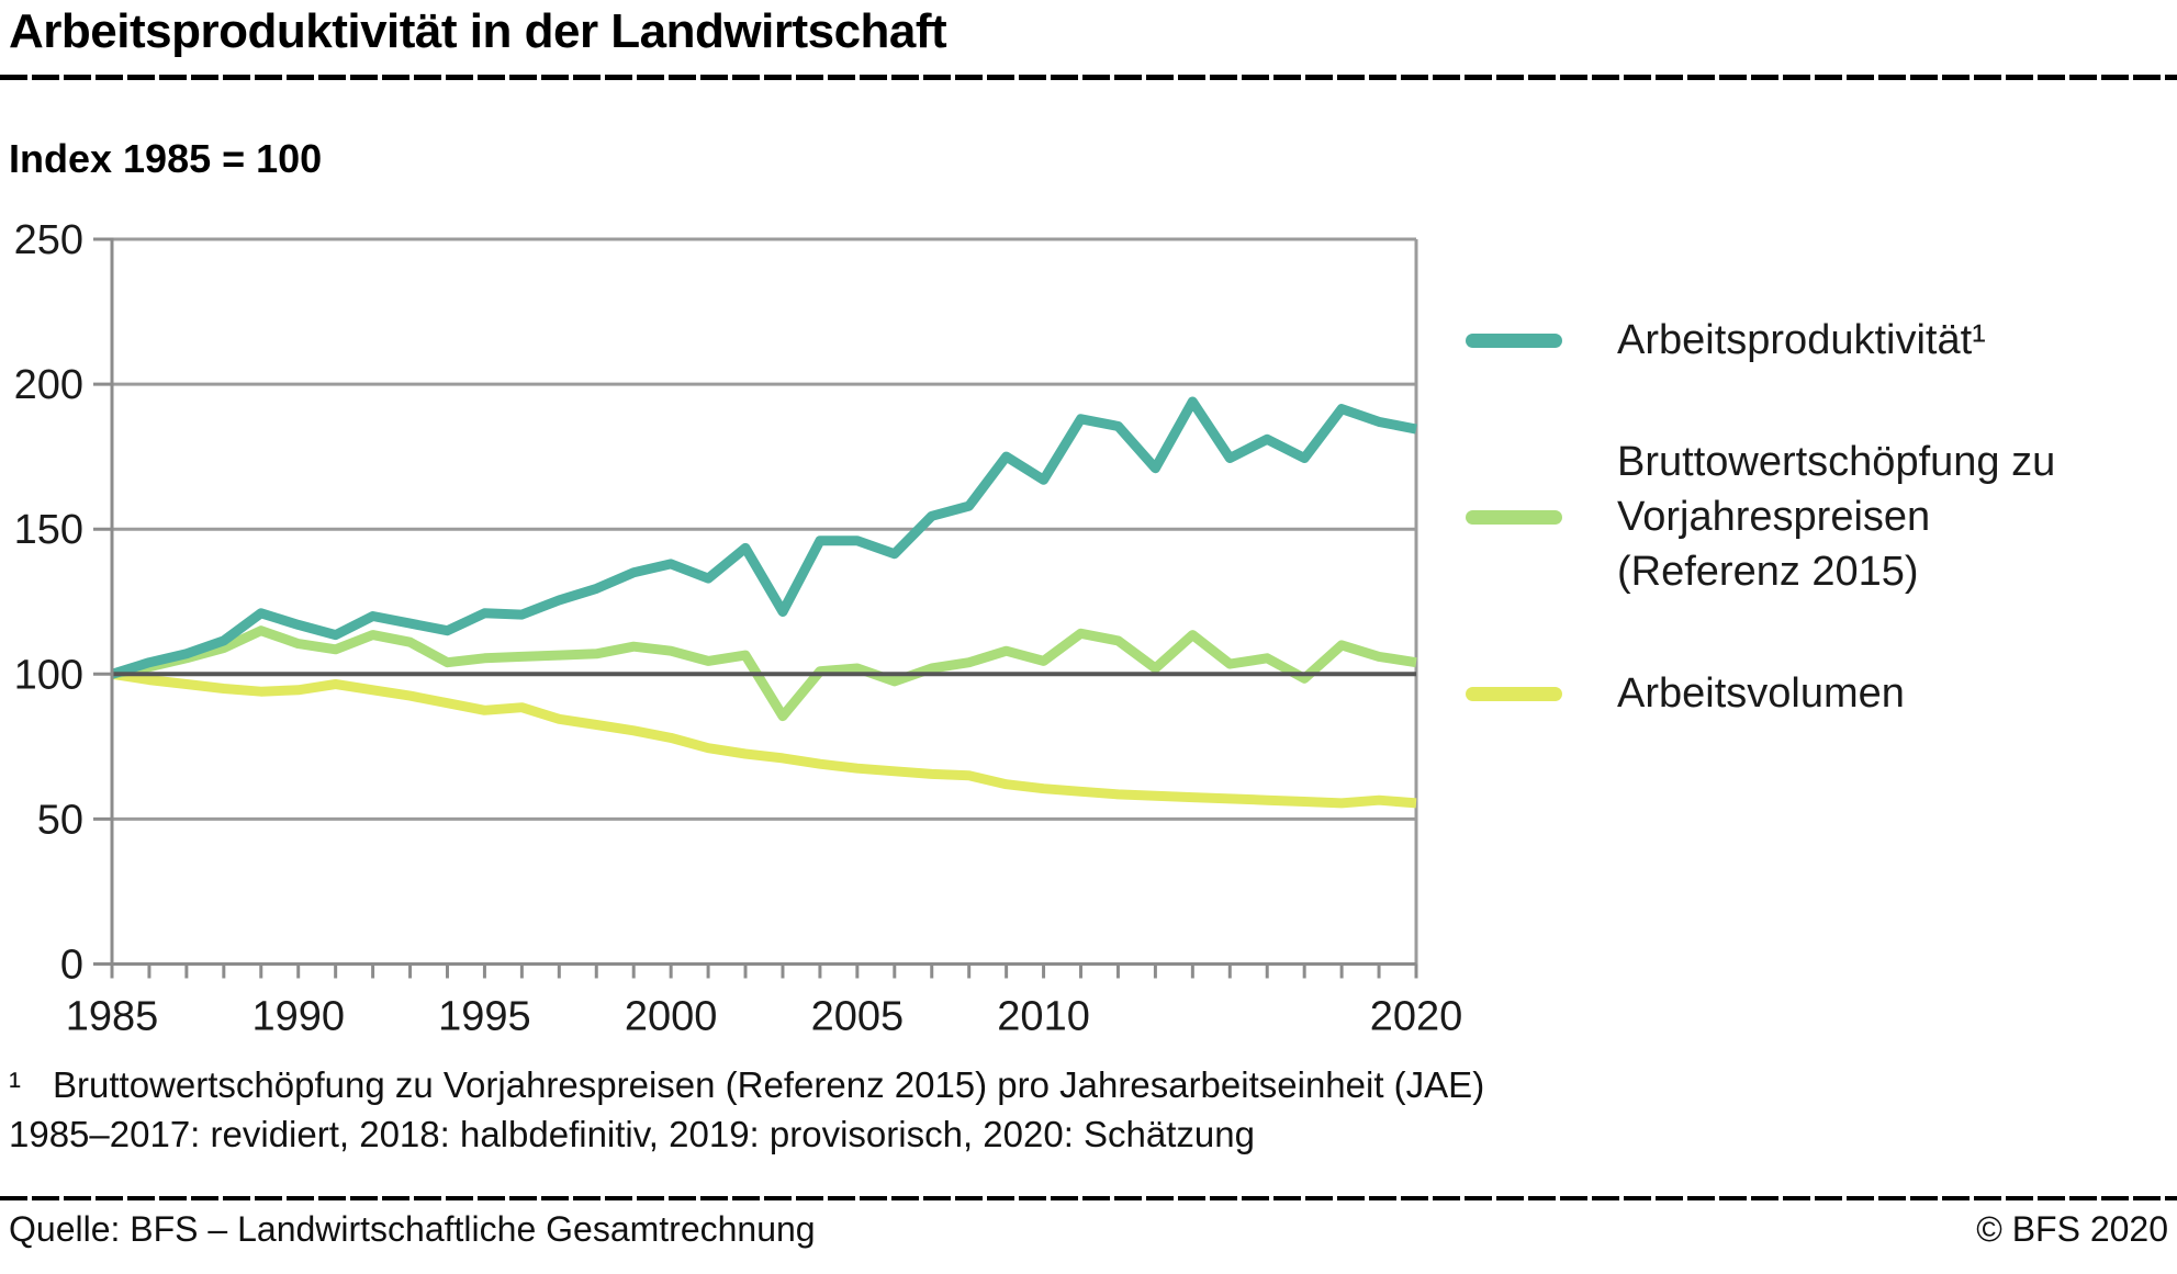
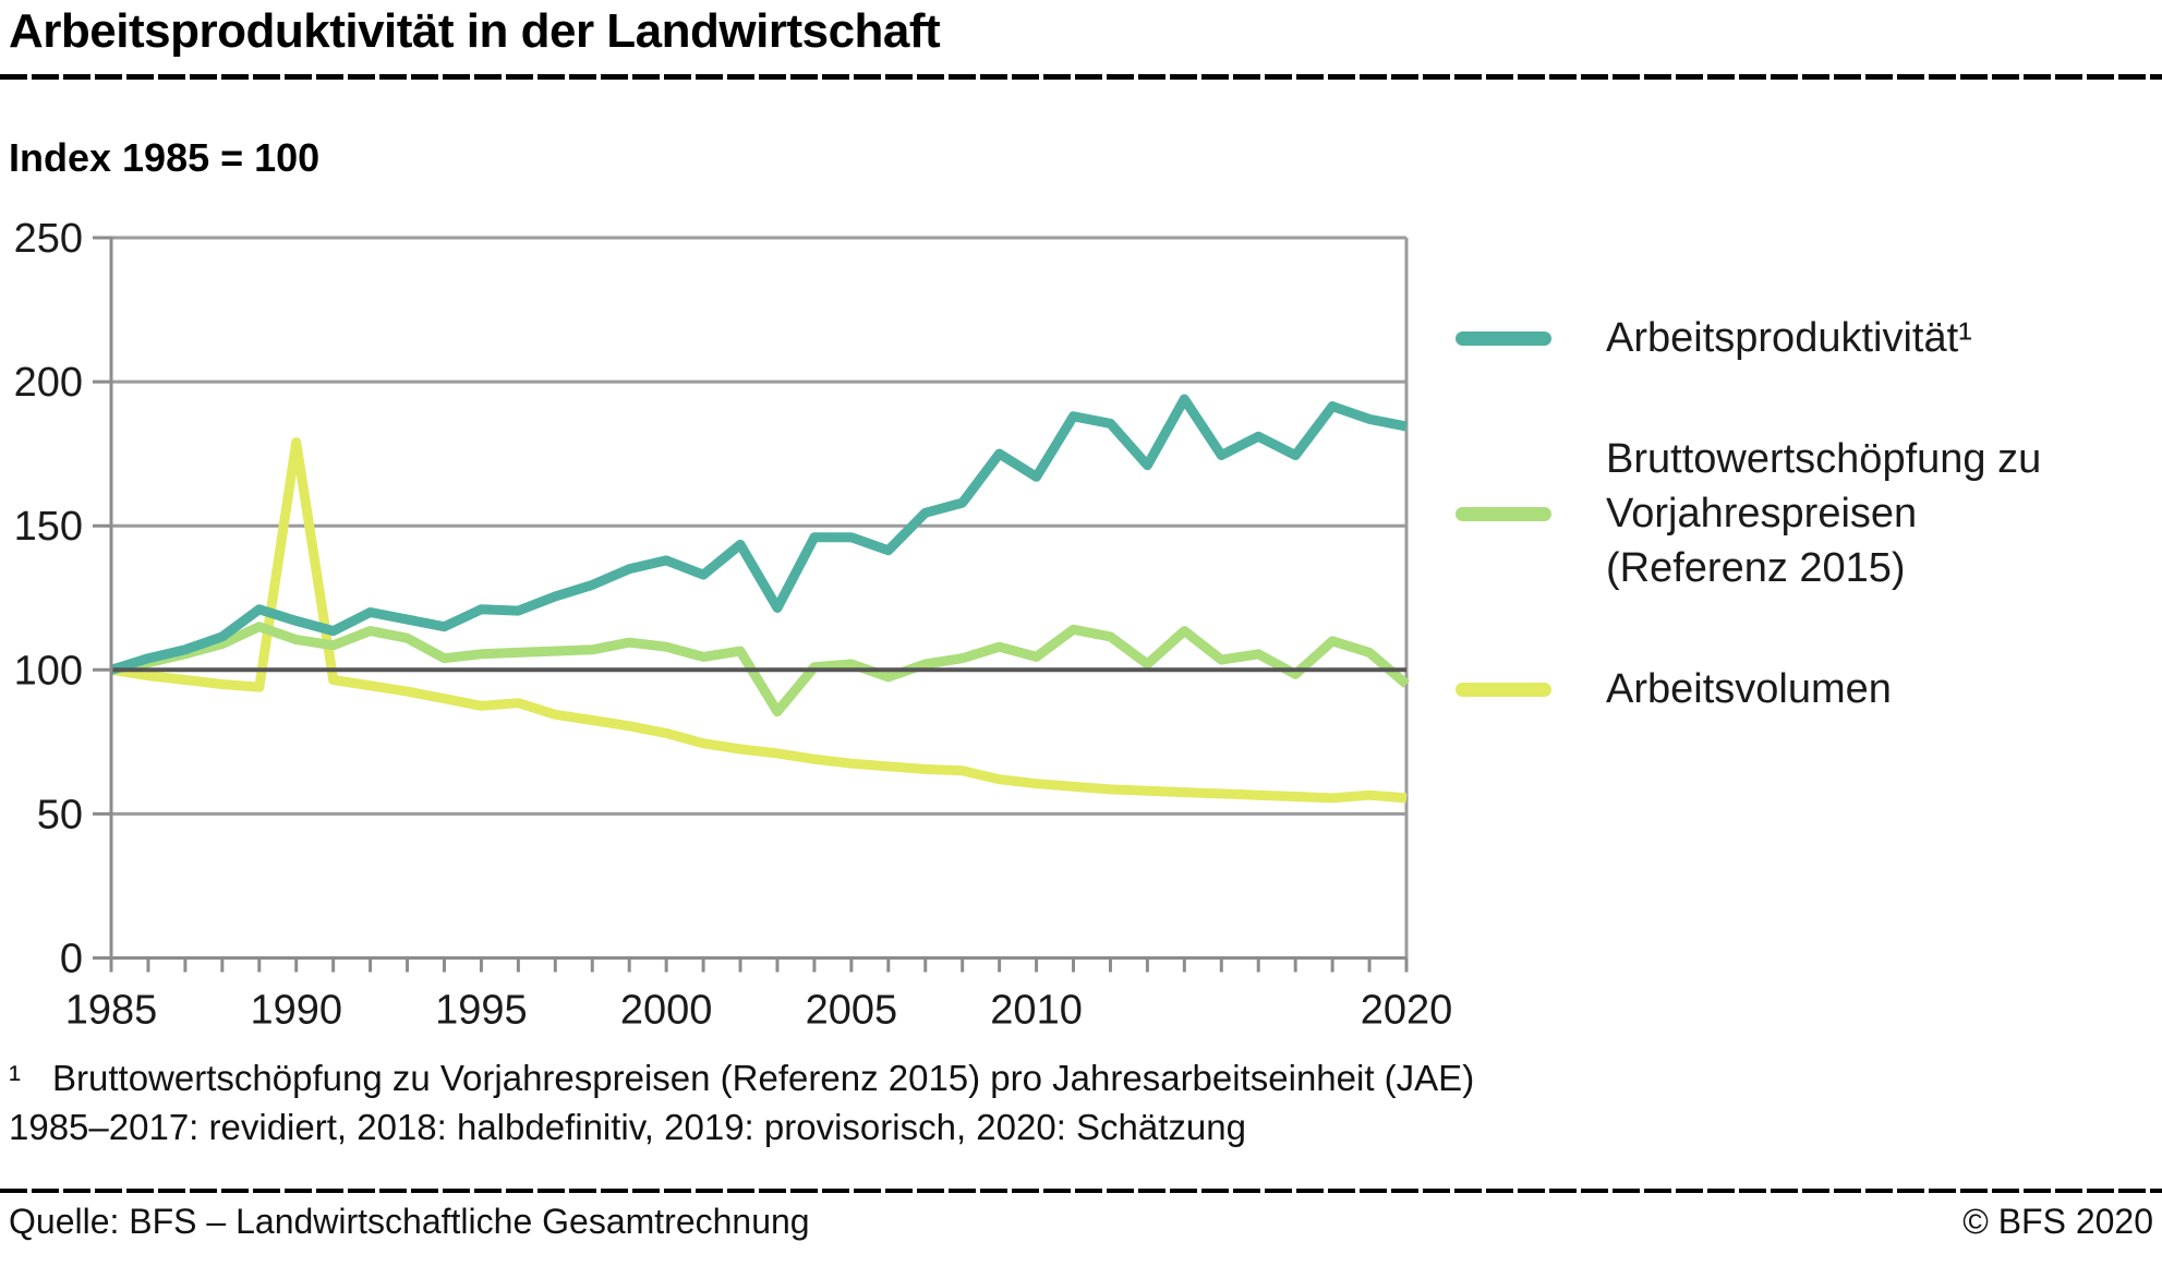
Arbeitsvolumen/1990: 94 -> 179
Bruttowertschöpfung zu Vorjahrespreisen (Referenz 2015)/2020: 104 -> 95
